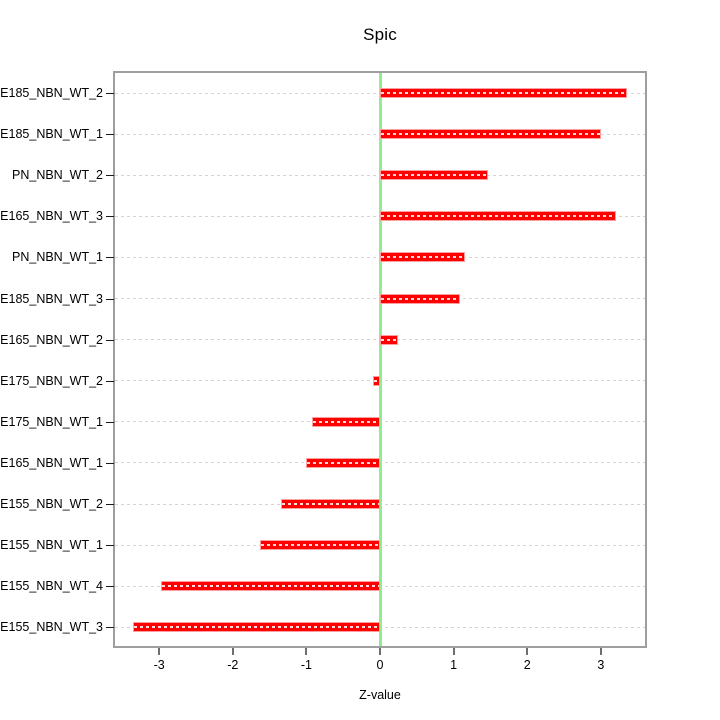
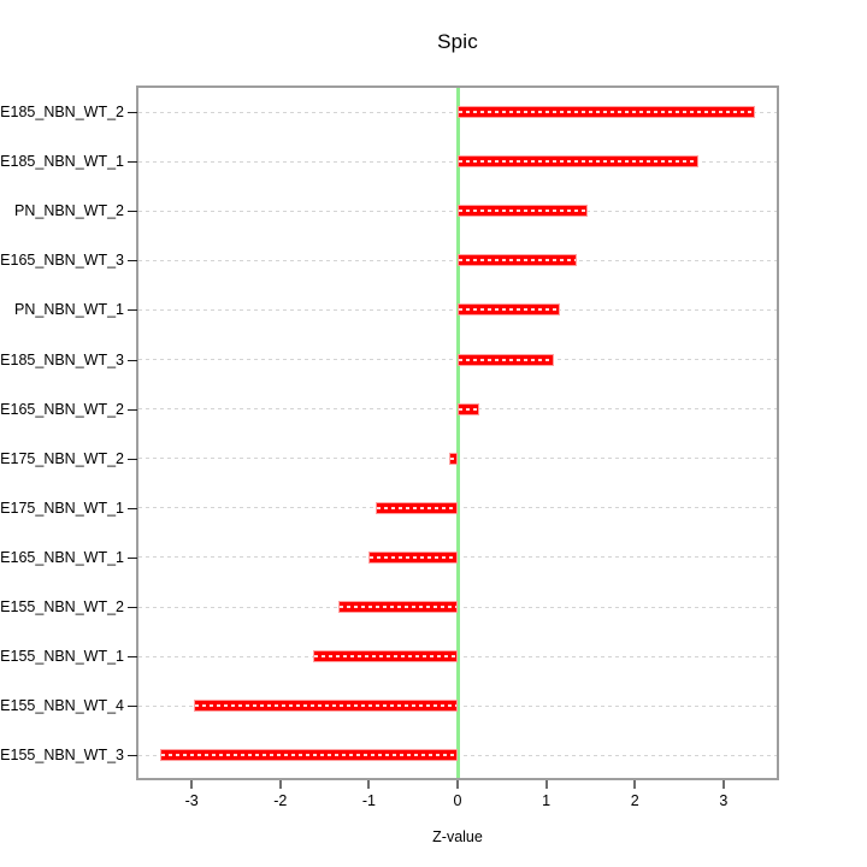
E185_NBN_WT_1: 3.0 -> 2.7
E165_NBN_WT_3: 3.2 -> 1.3
